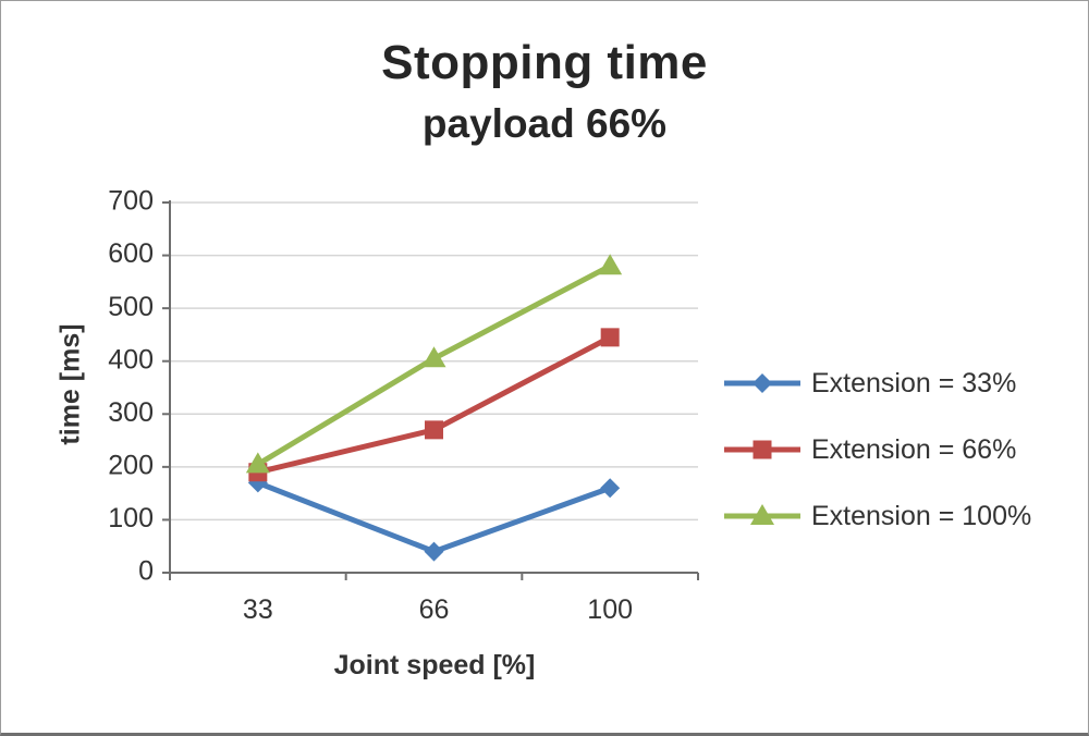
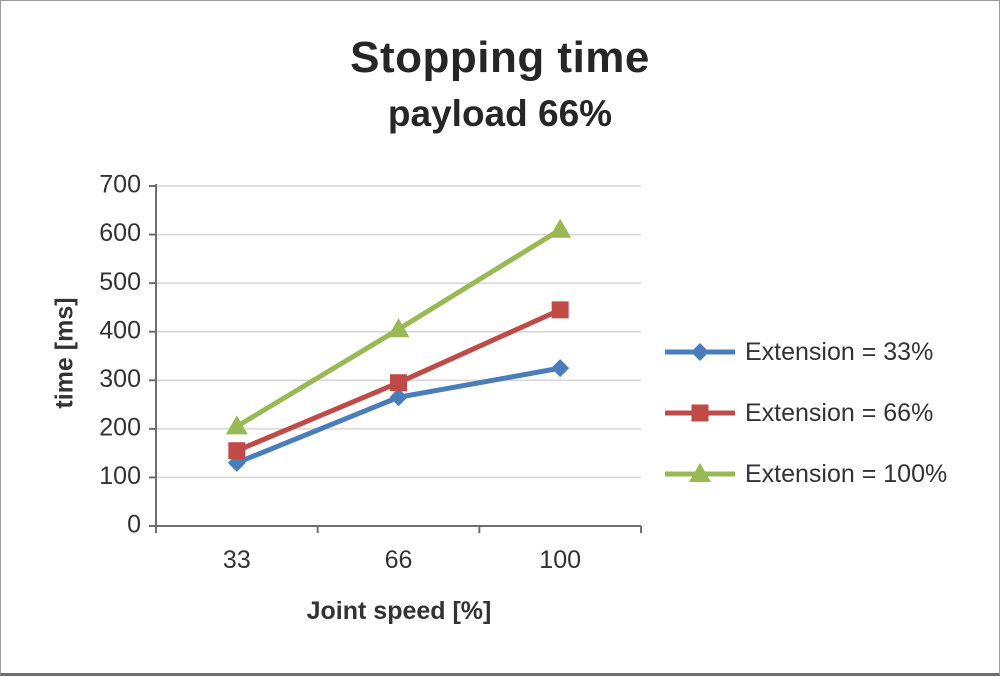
Extension = 33%/33: 170 -> 130
Extension = 66%/33: 190 -> 160
Extension = 33%/66: 40 -> 260
Extension = 66%/66: 270 -> 300
Extension = 33%/100: 160 -> 320
Extension = 100%/100: 580 -> 610
